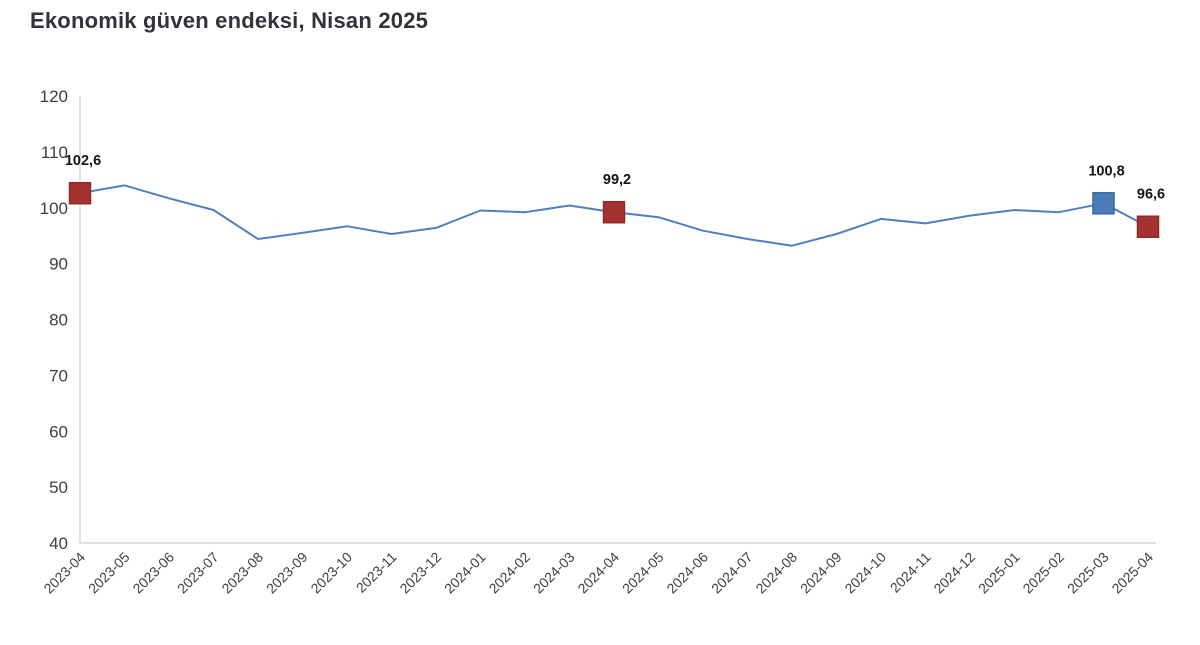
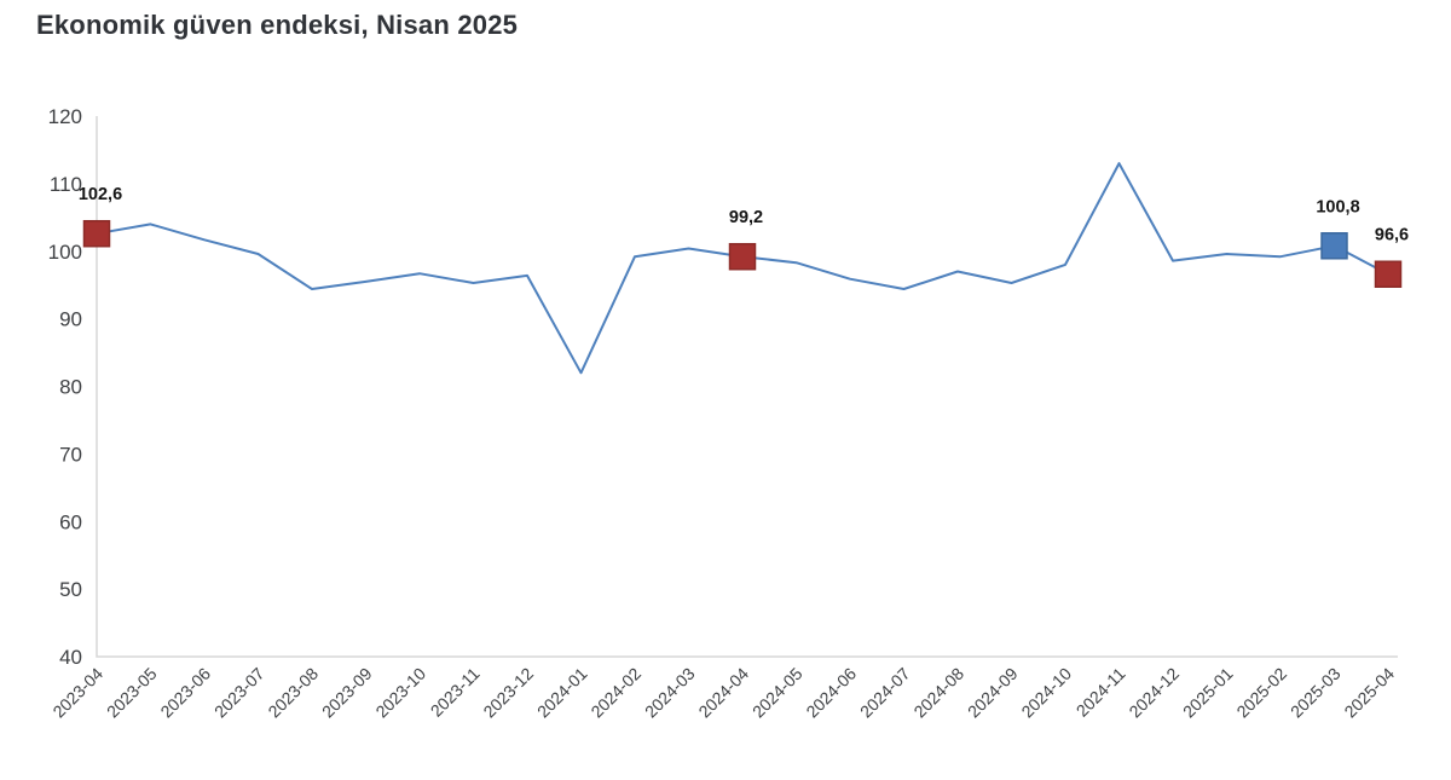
2024-01: 100 -> 82
2024-08: 93 -> 97
2024-11: 97 -> 113
